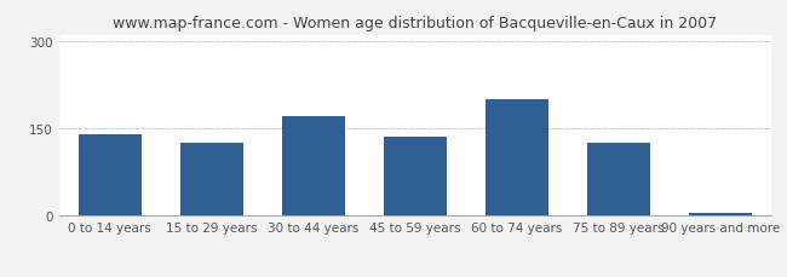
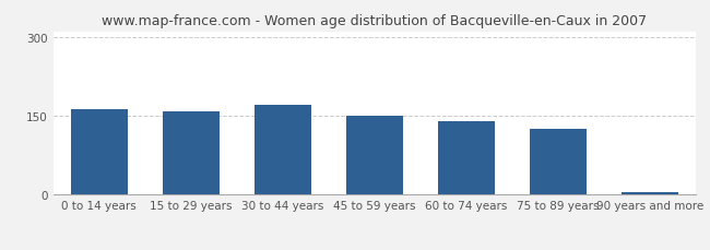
0 to 14 years: 140 -> 163
15 to 29 years: 125 -> 158
45 to 59 years: 135 -> 151
60 to 74 years: 200 -> 140
